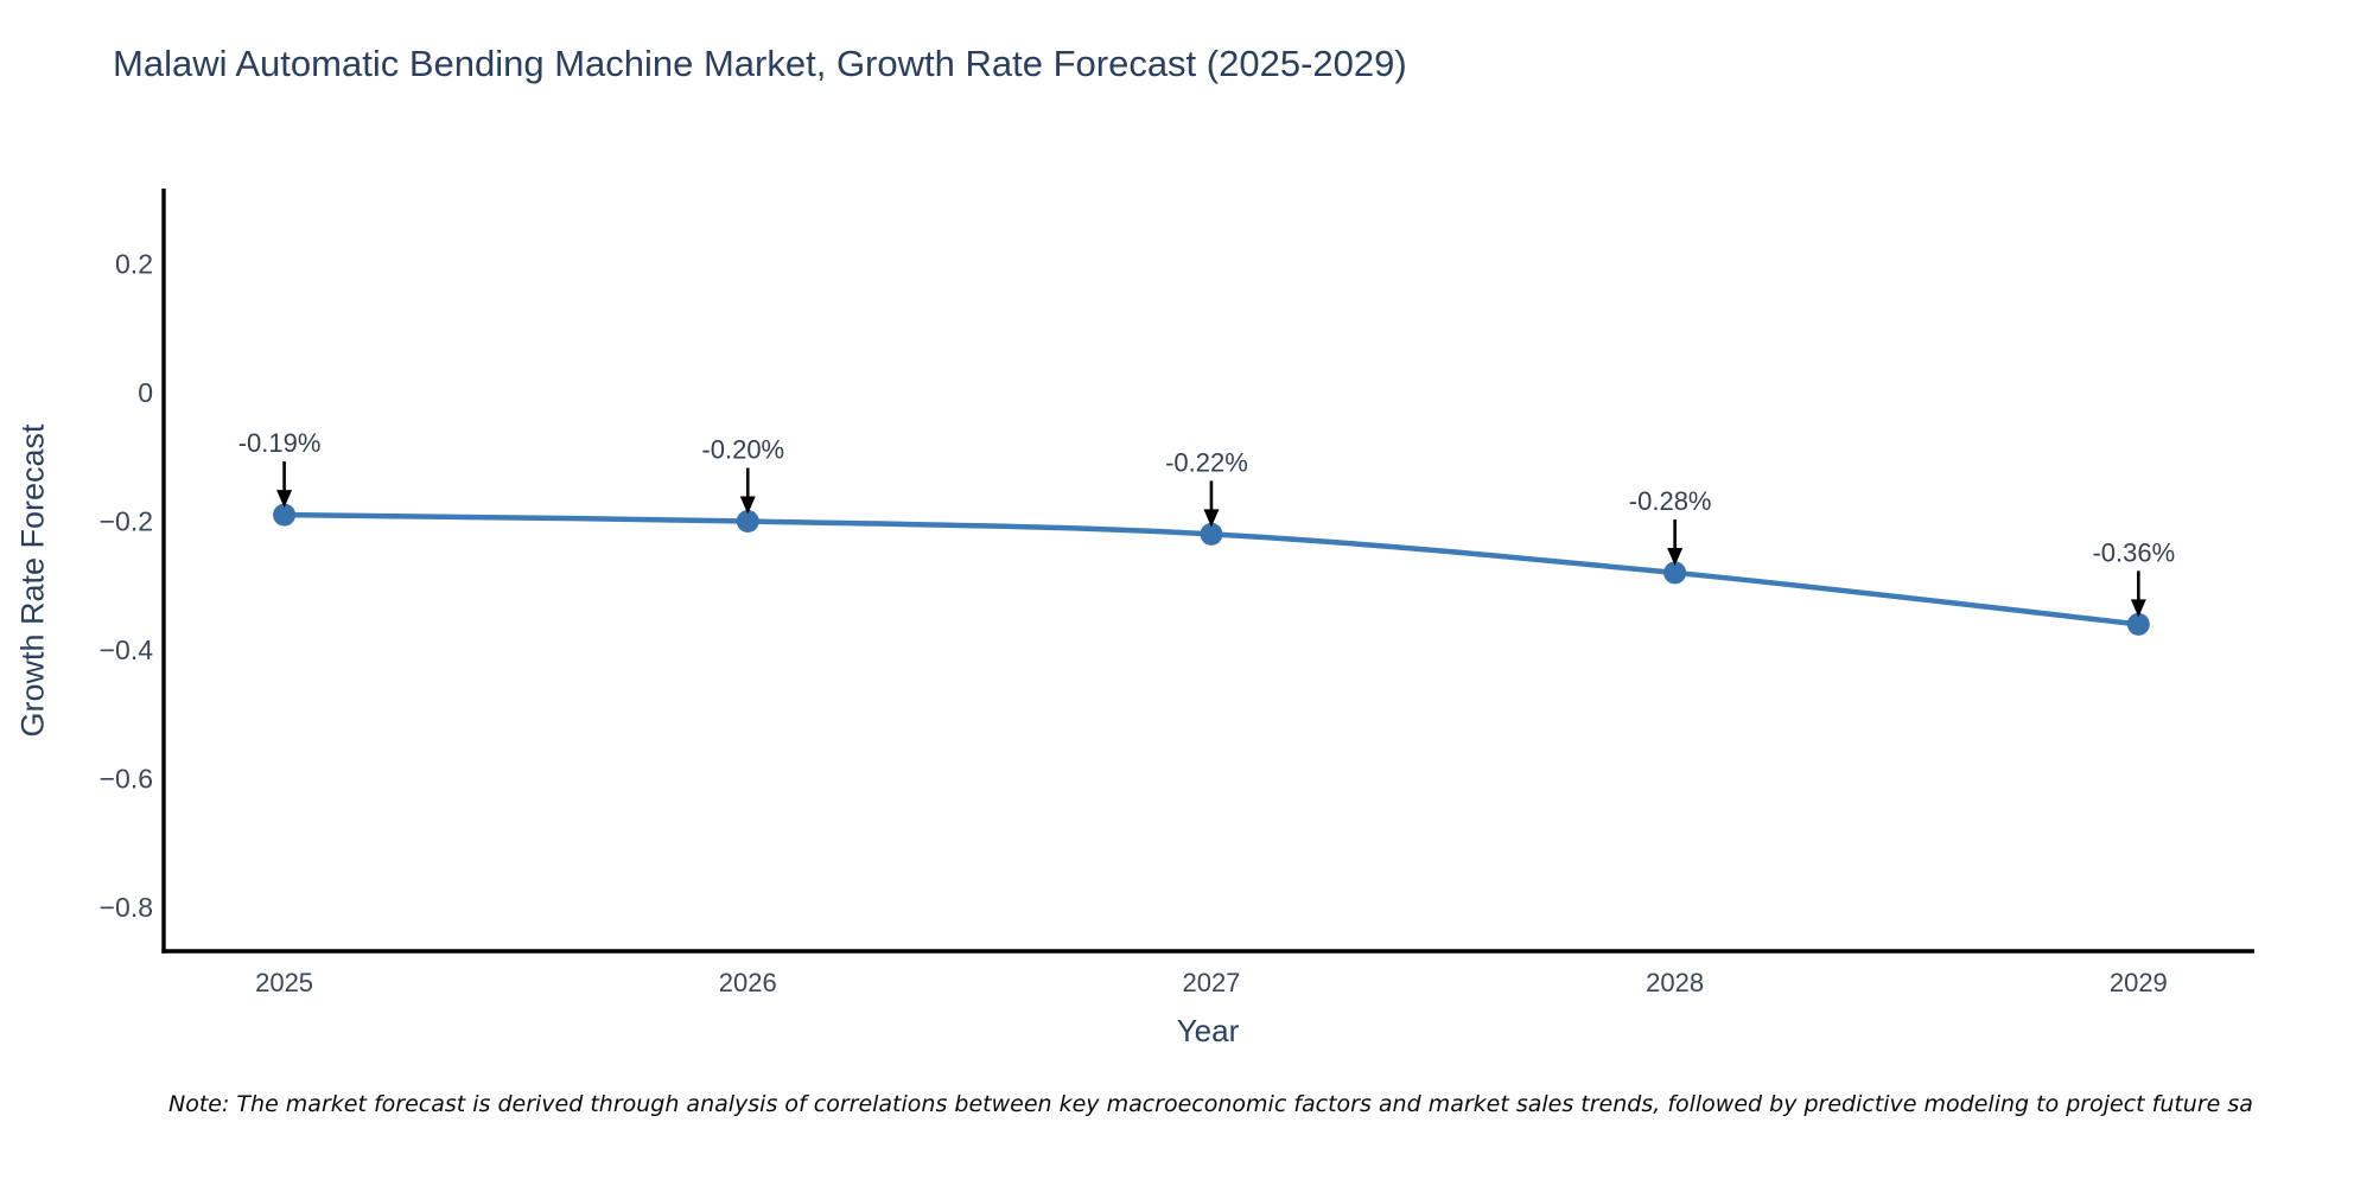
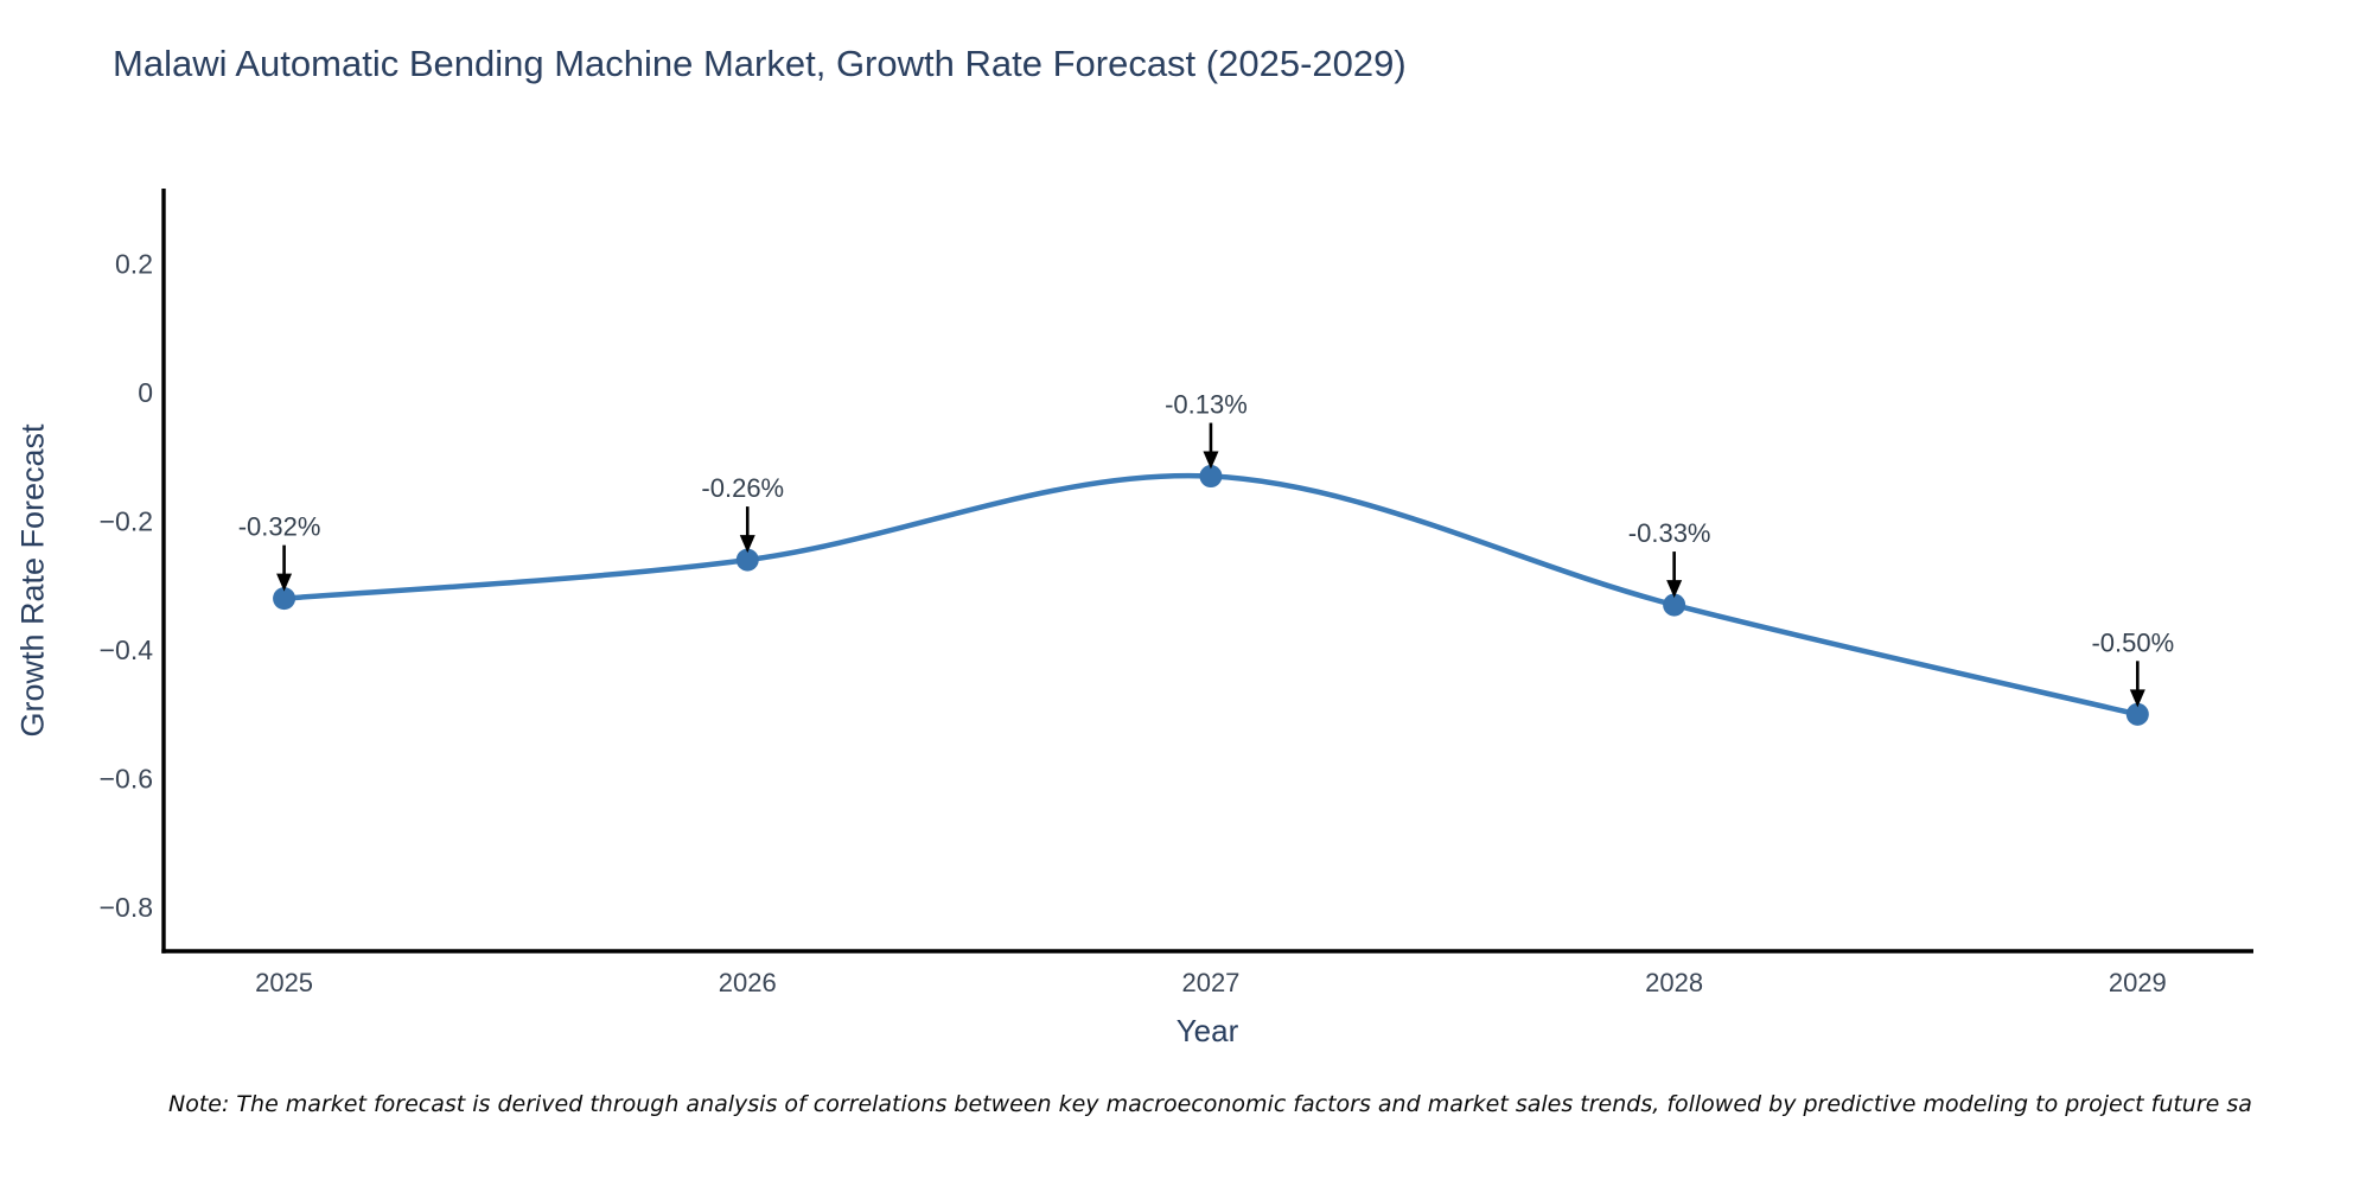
2025: -0.19% -> -0.32%
2026: -0.20% -> -0.26%
2027: -0.22% -> -0.13%
2028: -0.28% -> -0.33%
2029: -0.36% -> -0.50%
